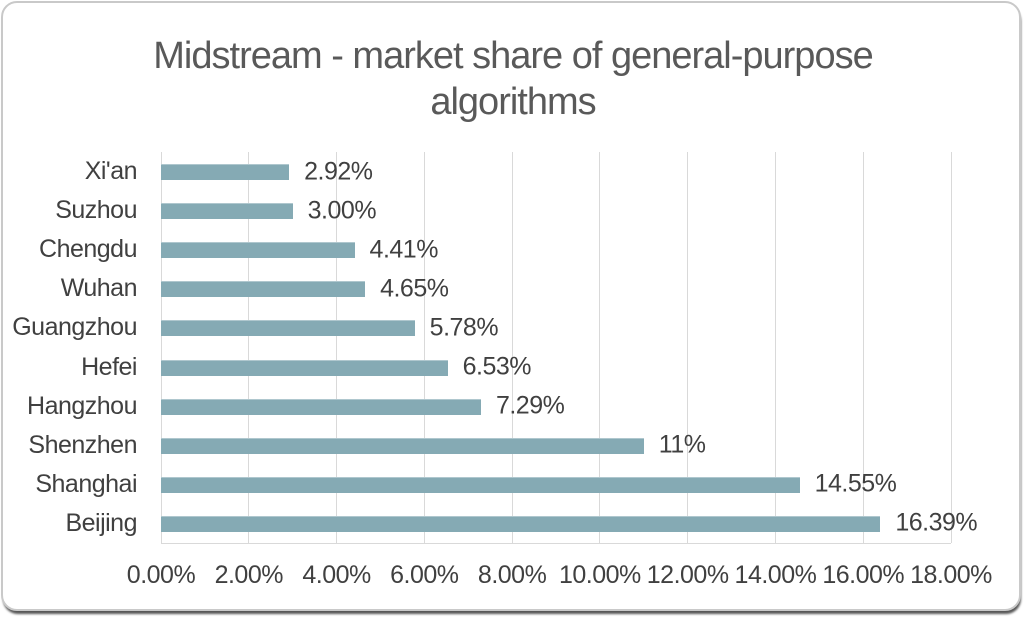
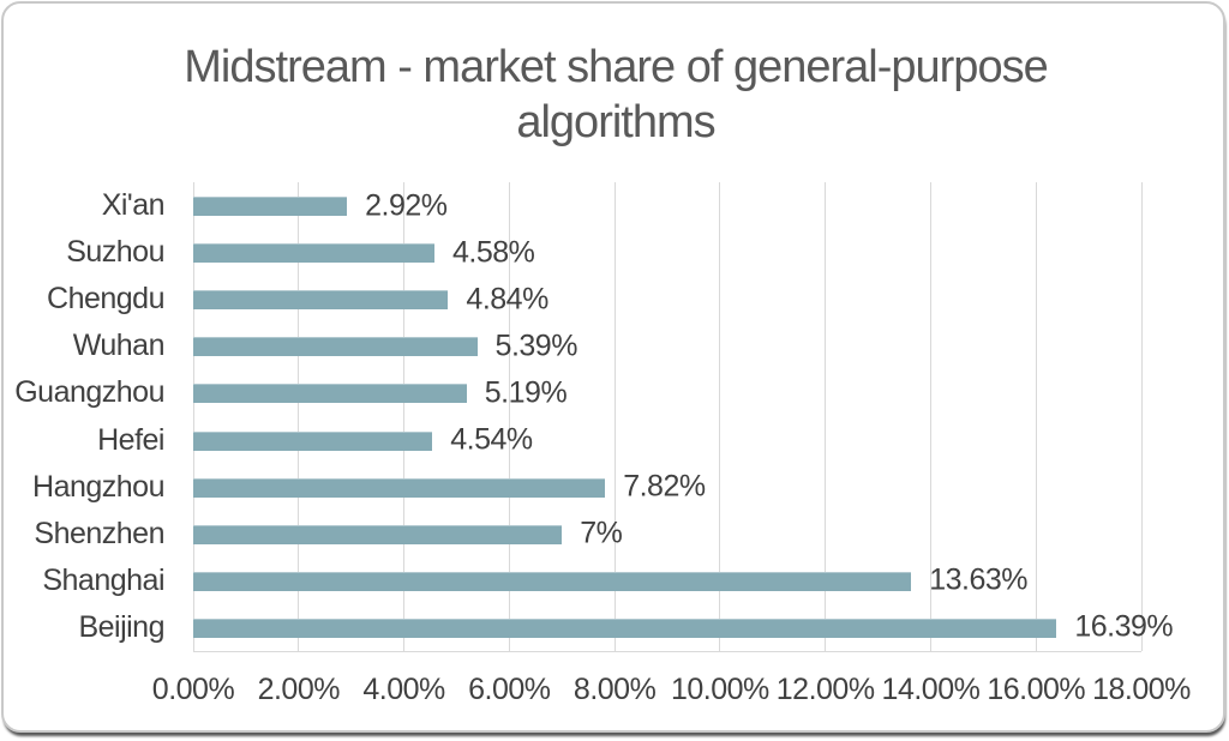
Suzhou: 3.00% -> 4.58%
Chengdu: 4.41% -> 4.84%
Wuhan: 4.65% -> 5.39%
Guangzhou: 5.78% -> 5.19%
Hefei: 6.53% -> 4.54%
Hangzhou: 7.29% -> 7.82%
Shenzhen: 11% -> 7%
Shanghai: 14.55% -> 13.63%
